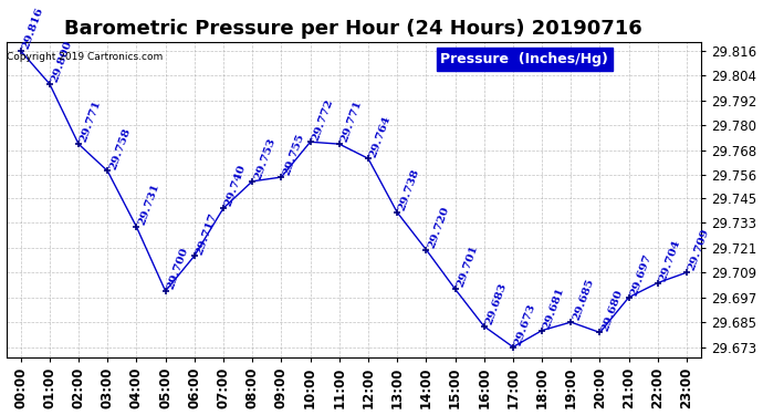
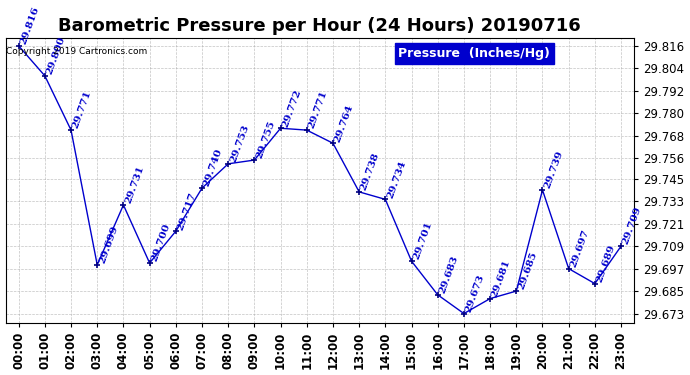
03:00: 29.758 -> 29.699
14:00: 29.720 -> 29.734
20:00: 29.680 -> 29.739
22:00: 29.704 -> 29.689
